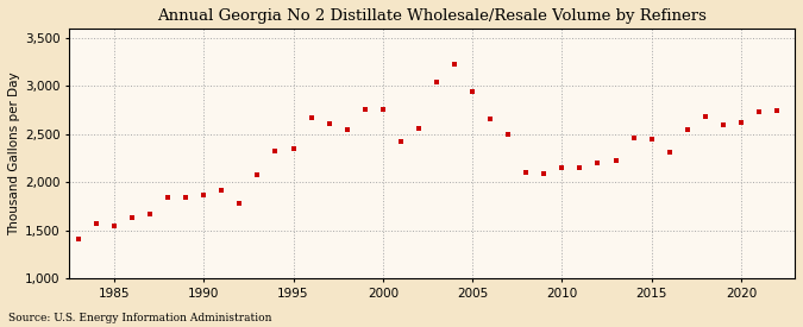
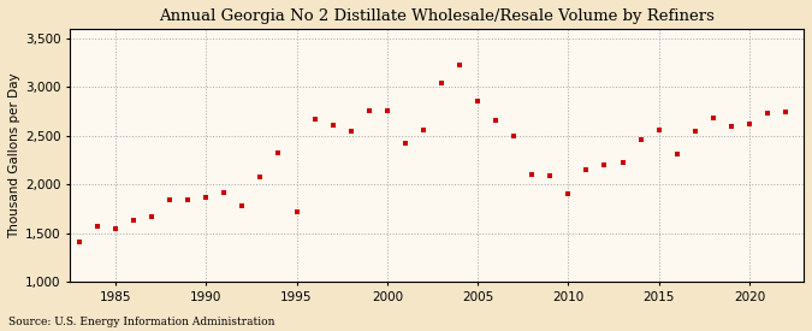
1995: 2,350 -> 1,720
2005: 2,940 -> 2,860
2010: 2,150 -> 1,900
2015: 2,450 -> 2,560
